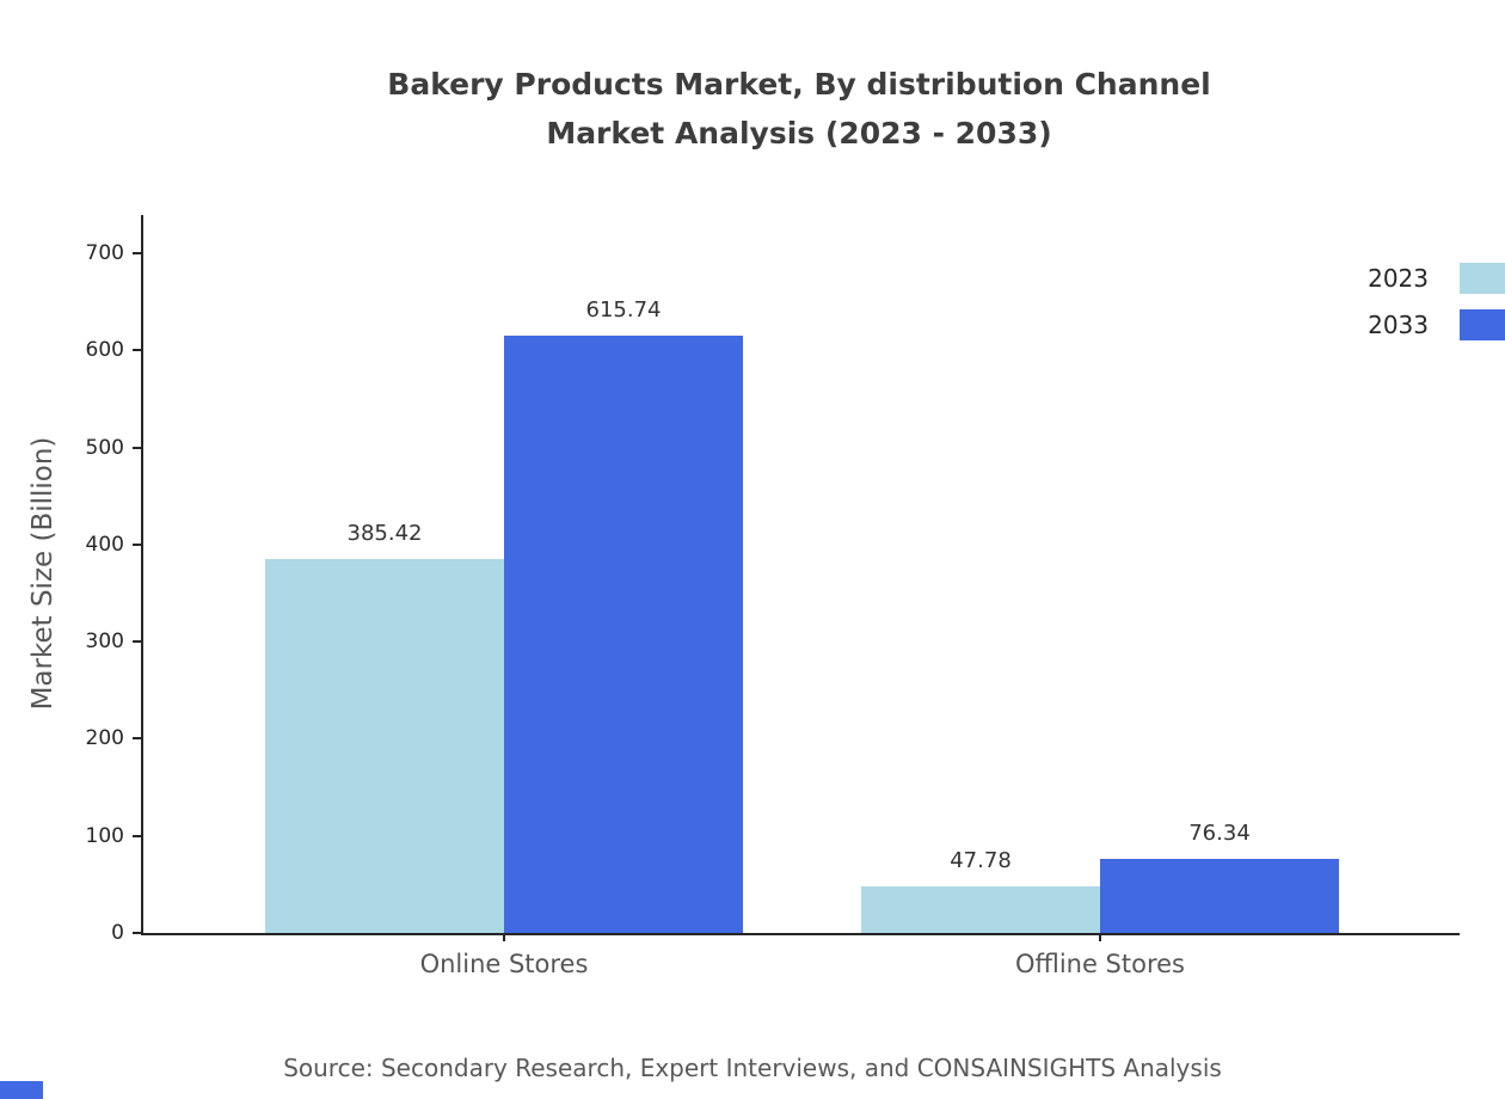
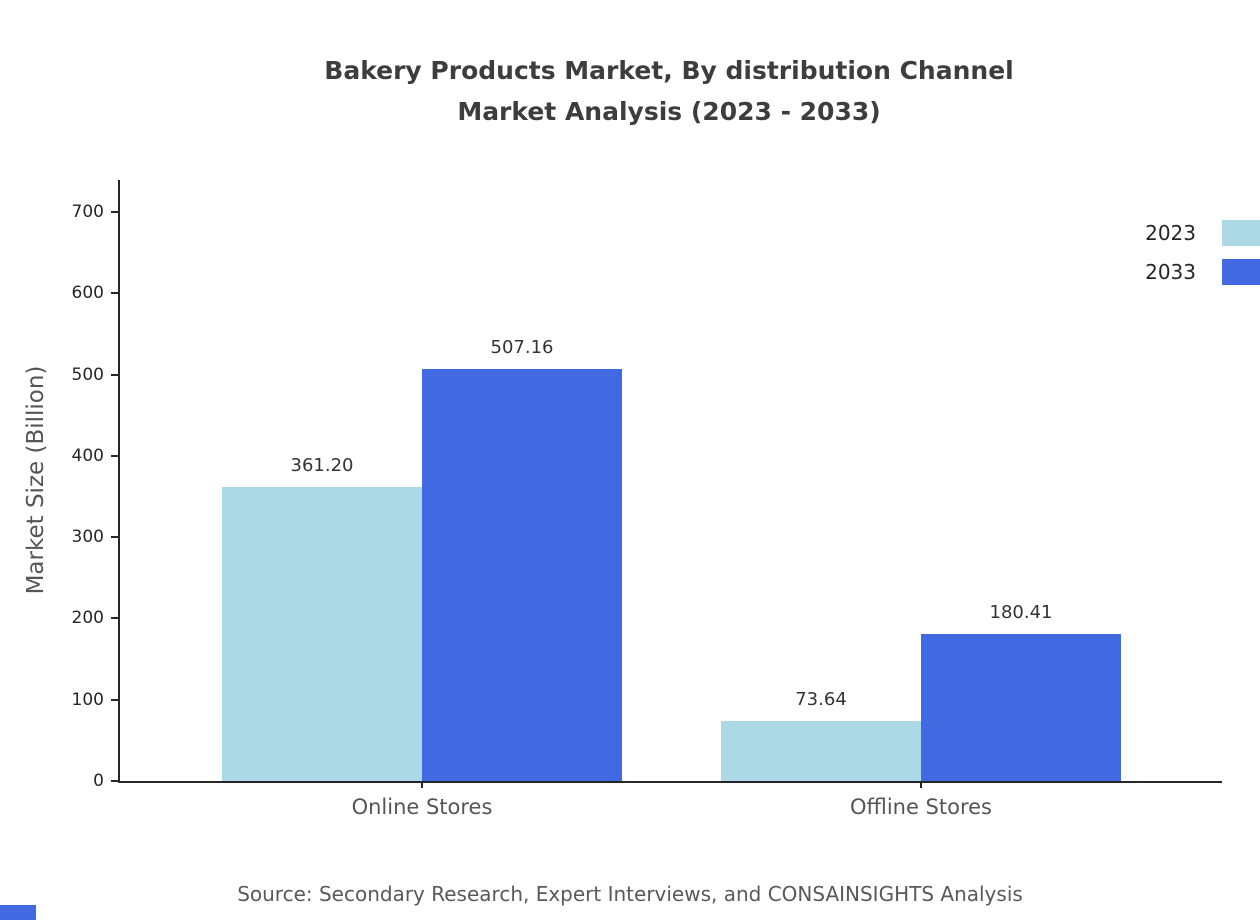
2023/Online Stores: 385.42 -> 361.20
2033/Online Stores: 615.74 -> 507.16
2023/Offline Stores: 47.78 -> 73.64
2033/Offline Stores: 76.34 -> 180.41
